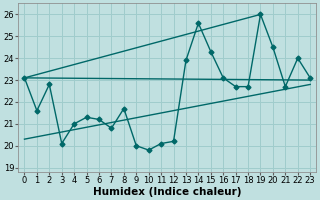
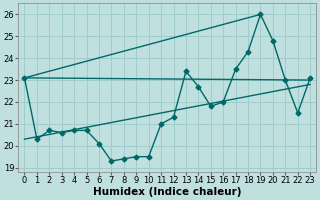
1: 21.6 -> 20.3
2: 22.8 -> 20.7
3: 20.1 -> 20.6
4: 21.0 -> 20.7
5: 21.3 -> 20.7
6: 21.2 -> 20.1
7: 20.8 -> 19.3
8: 21.7 -> 19.4
9: 20.0 -> 19.5
10: 19.8 -> 19.5
11: 20.1 -> 21.0
12: 20.2 -> 21.3
13: 23.9 -> 23.4
14: 25.6 -> 22.7
15: 24.3 -> 21.8
16: 23.1 -> 22.0
17: 22.7 -> 23.5
18: 22.7 -> 24.3
20: 24.5 -> 24.8
21: 22.7 -> 23.0
22: 24.0 -> 21.5
